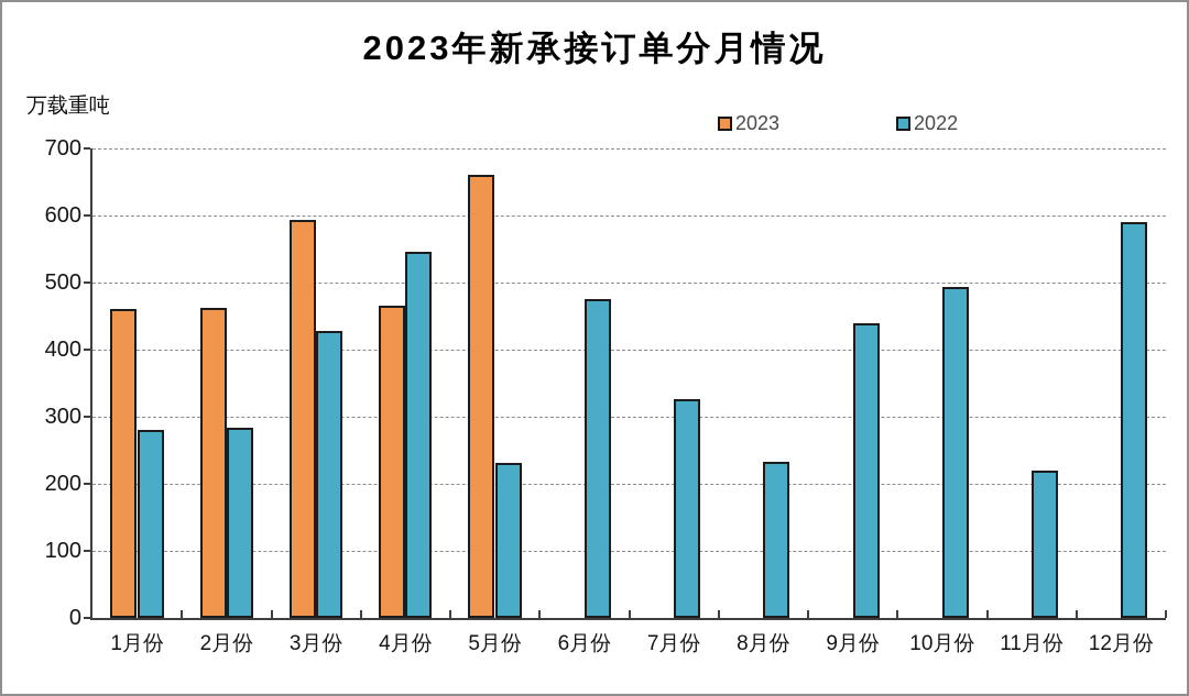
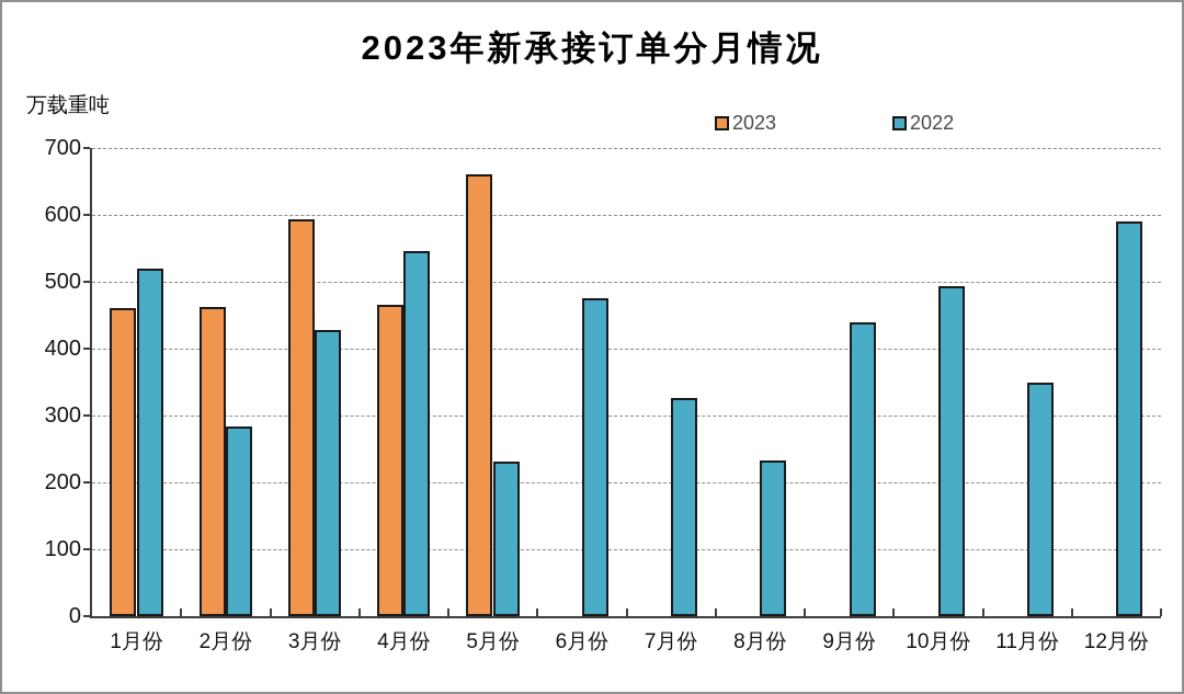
2022/1月份: 280 -> 520
2022/11月份: 220 -> 350
